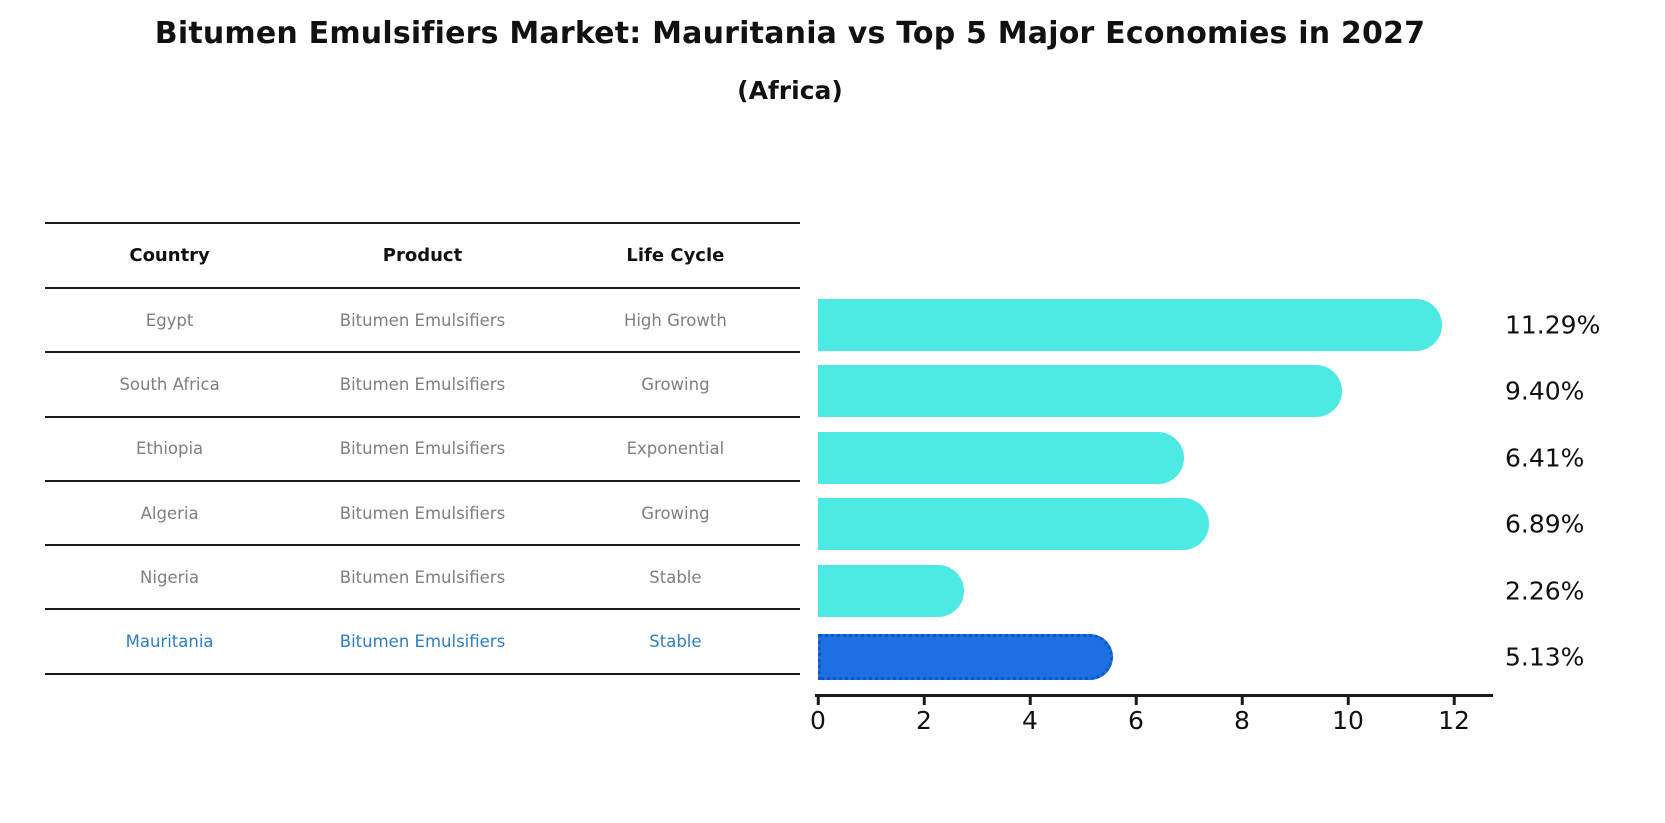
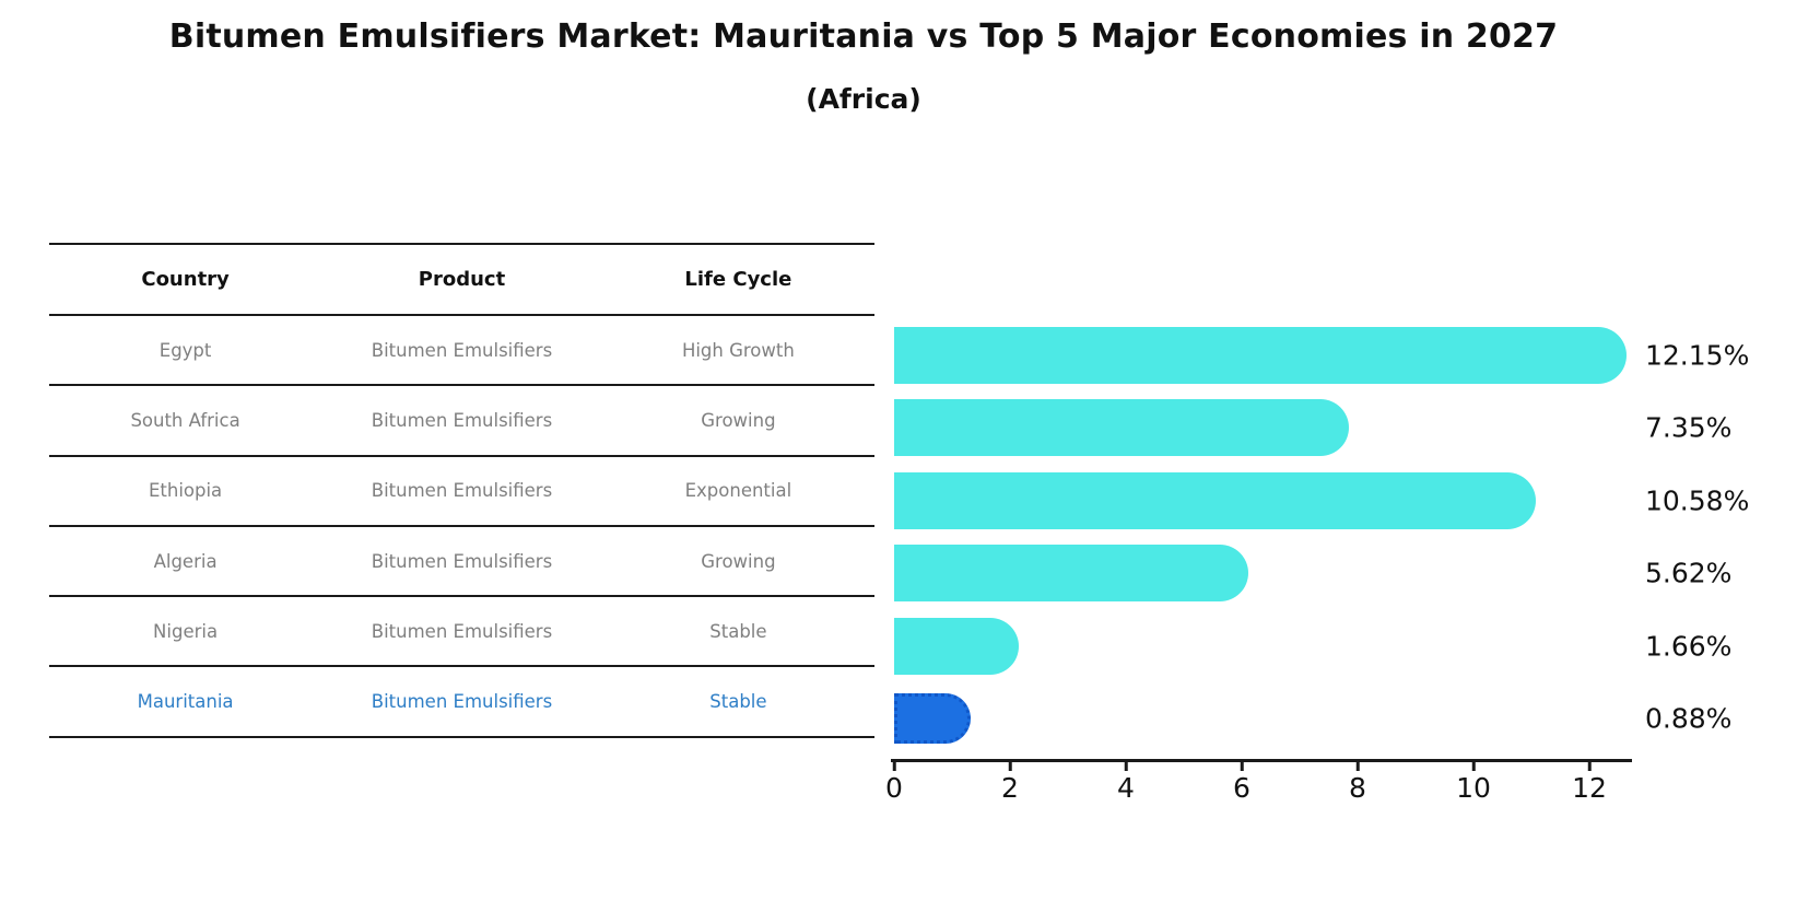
Egypt: 11.29% -> 12.15%
South Africa: 9.40% -> 7.35%
Ethiopia: 6.41% -> 10.58%
Algeria: 6.89% -> 5.62%
Nigeria: 2.26% -> 1.66%
Mauritania: 5.13% -> 0.88%
